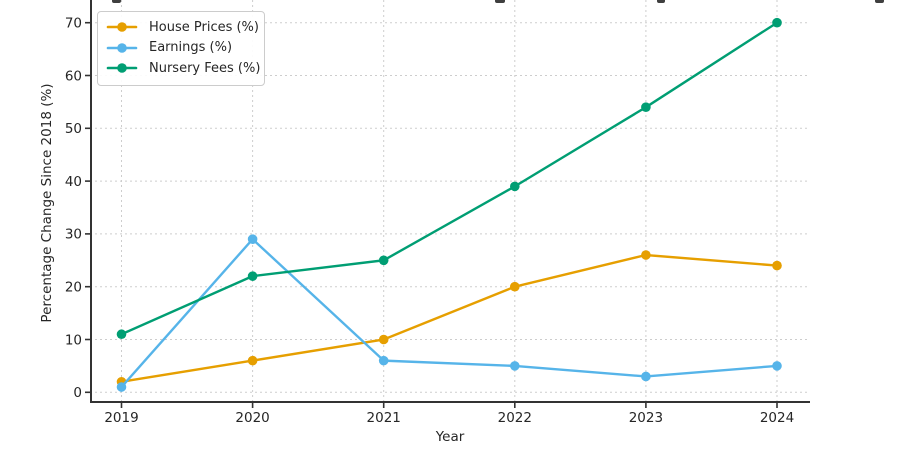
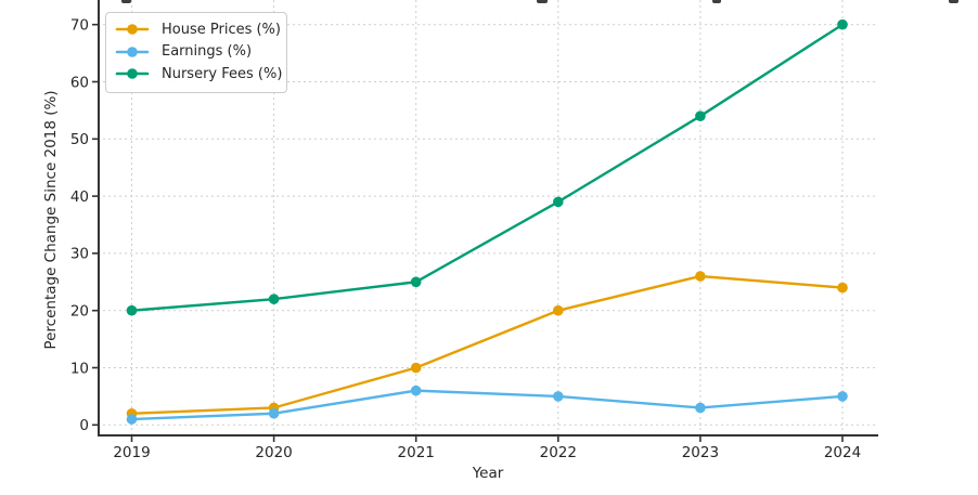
Nursery Fees (%)/2019: 11 -> 20
House Prices (%)/2020: 6 -> 3
Earnings (%)/2020: 29 -> 2
